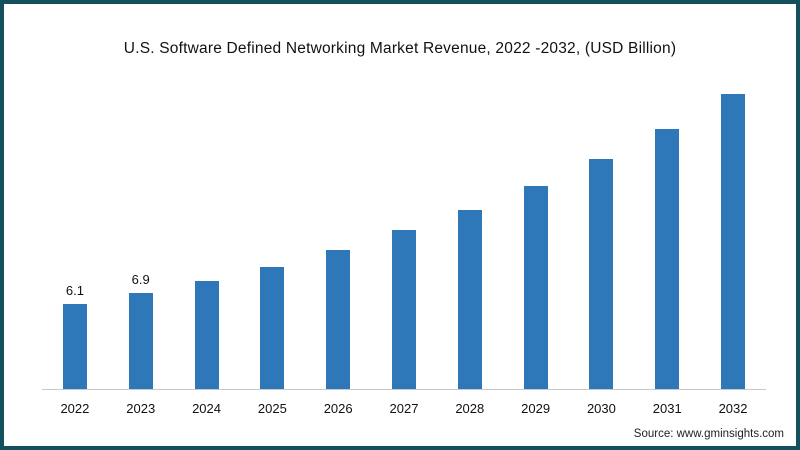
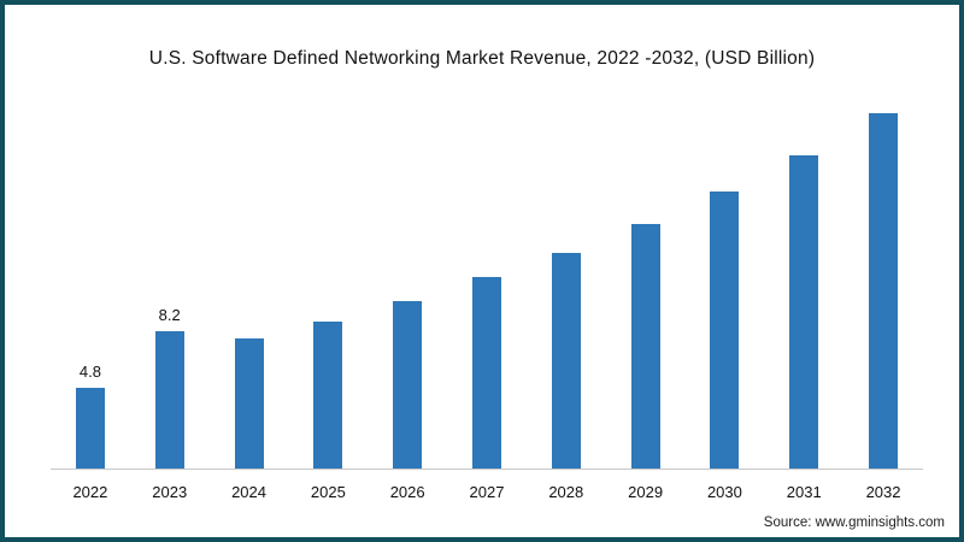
2022: 6.1 -> 4.8
2023: 6.9 -> 8.2
